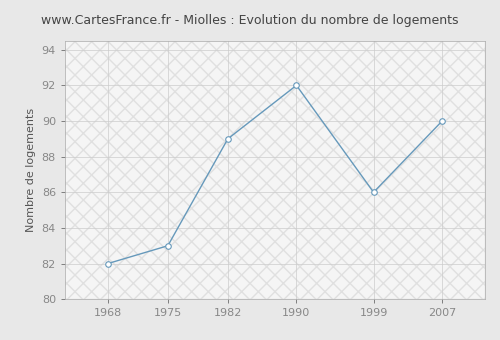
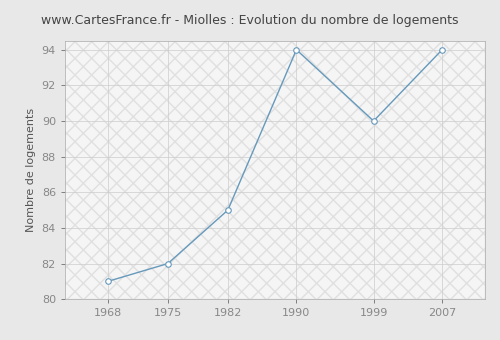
1968: 82 -> 81
1975: 83 -> 82
1982: 89 -> 85
1990: 92 -> 94
1999: 86 -> 90
2007: 90 -> 94
